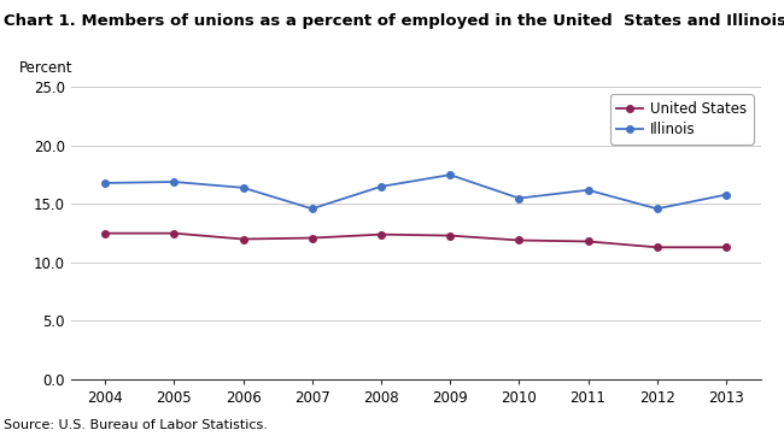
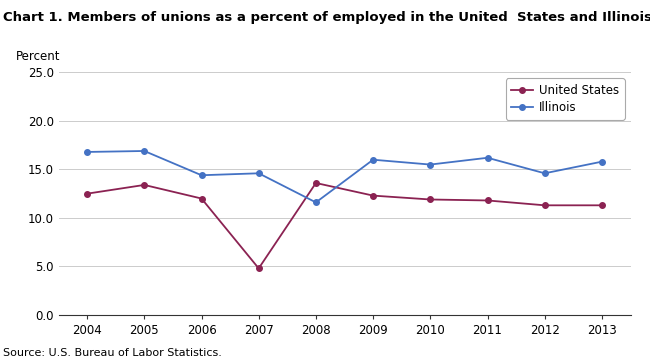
United States/2005: 12.5 -> 13.4
Illinois/2006: 16.4 -> 14.4
United States/2007: 12.1 -> 4.8
United States/2008: 12.4 -> 13.6
Illinois/2008: 16.5 -> 11.6
Illinois/2009: 17.5 -> 16.0
